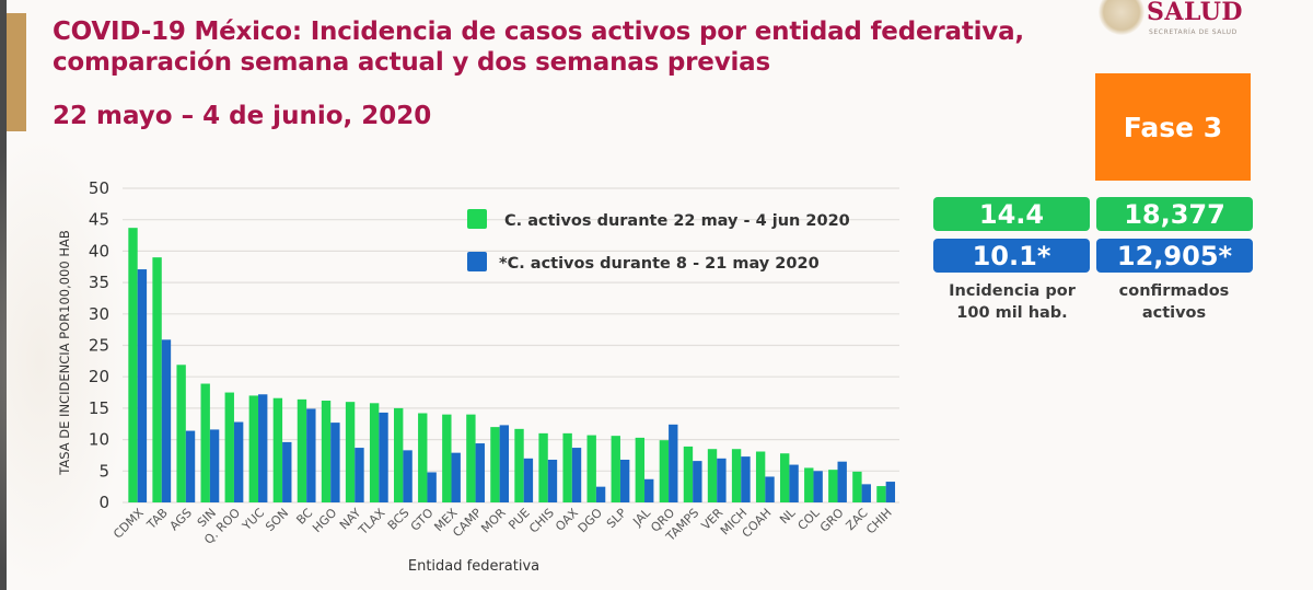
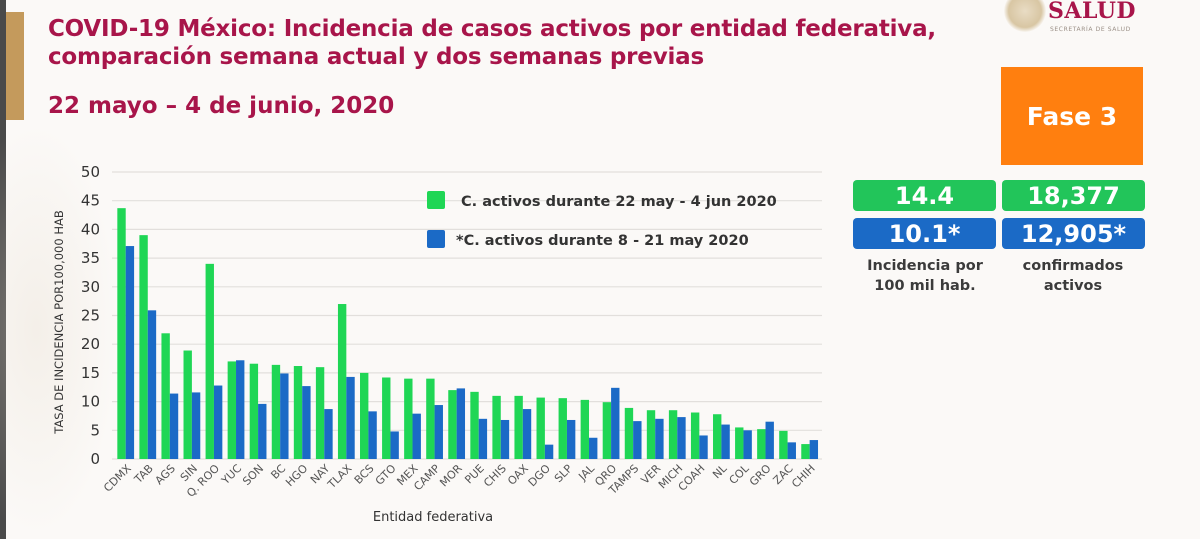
C. activos durante 22 may - 4 jun 2020/Q. ROO: 18 -> 34
C. activos durante 22 may - 4 jun 2020/TLAX: 16 -> 27
